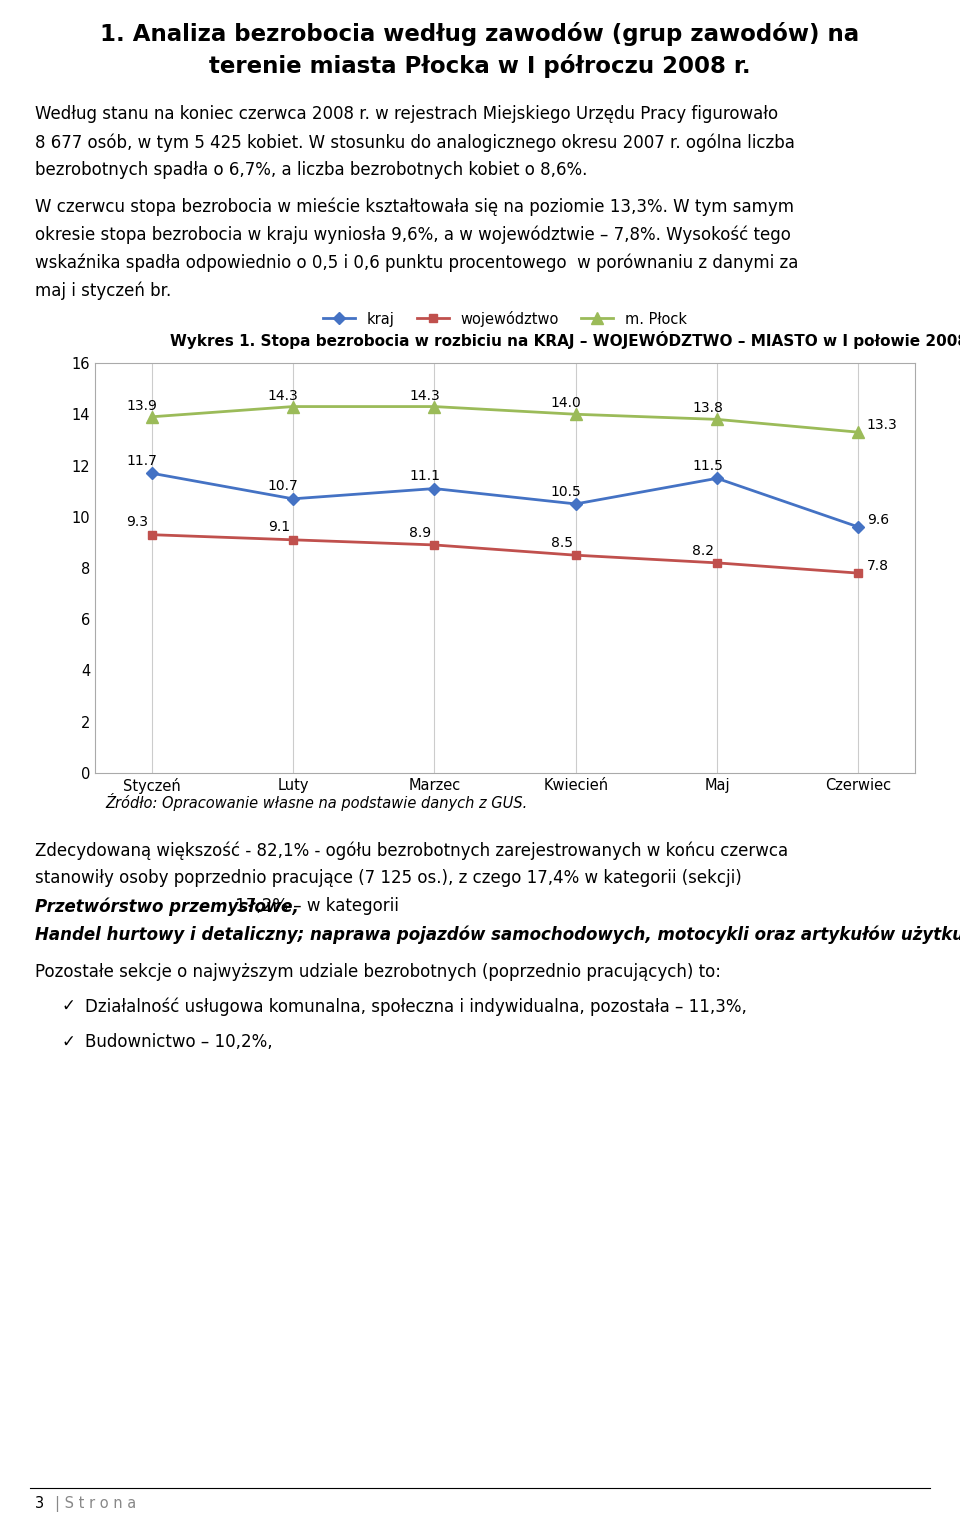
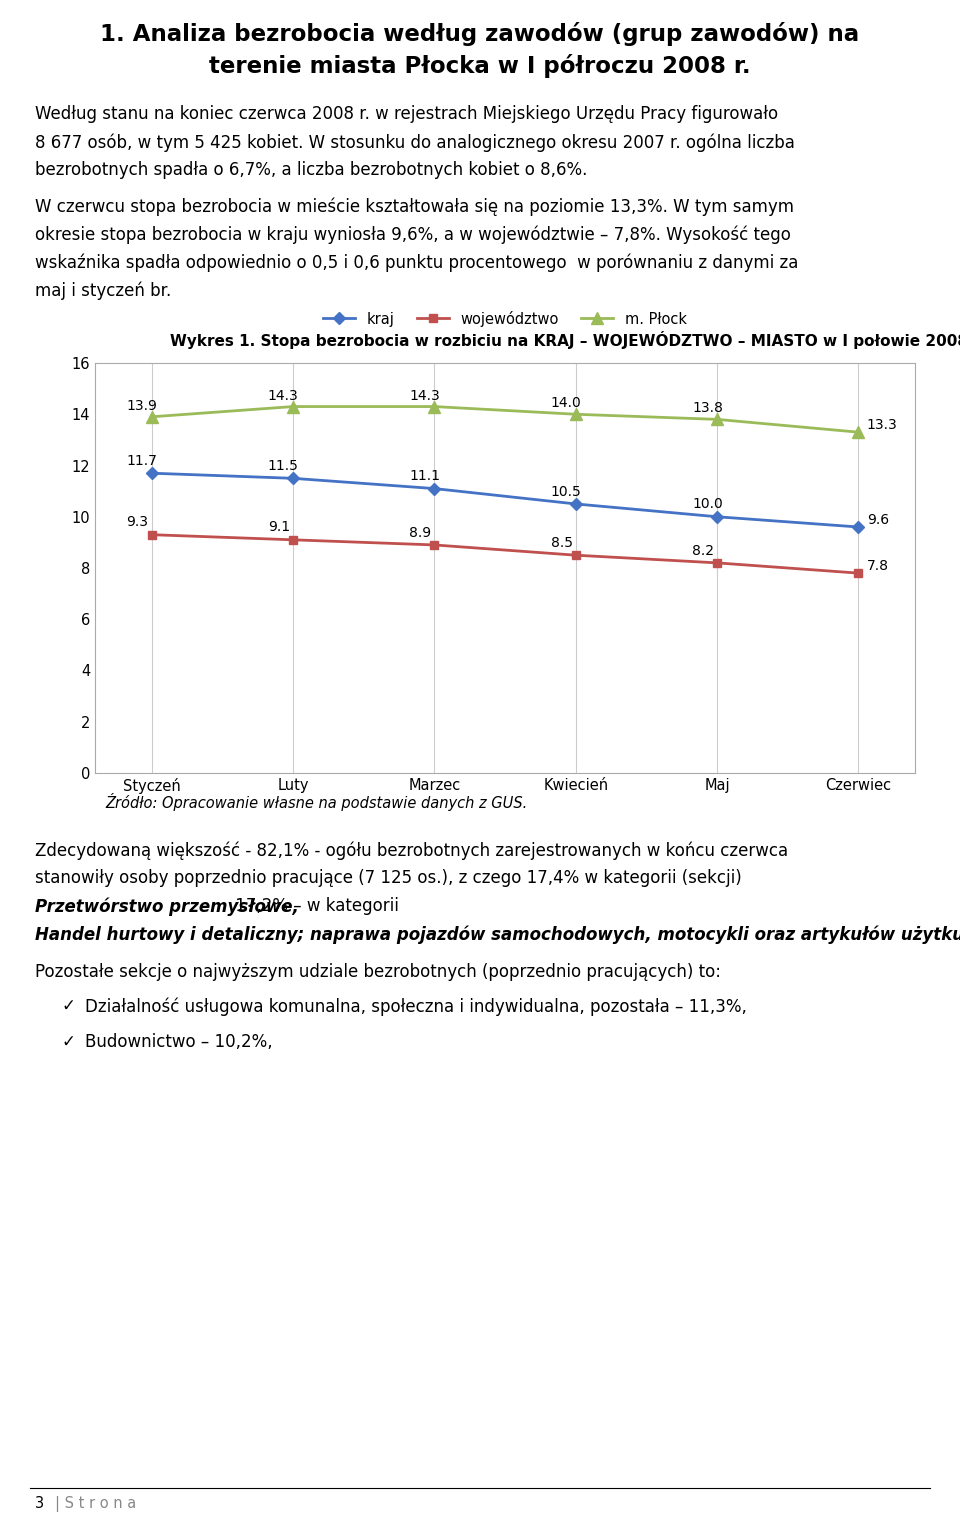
kraj/Luty: 10.7 -> 11.5
kraj/Maj: 11.5 -> 10.0
